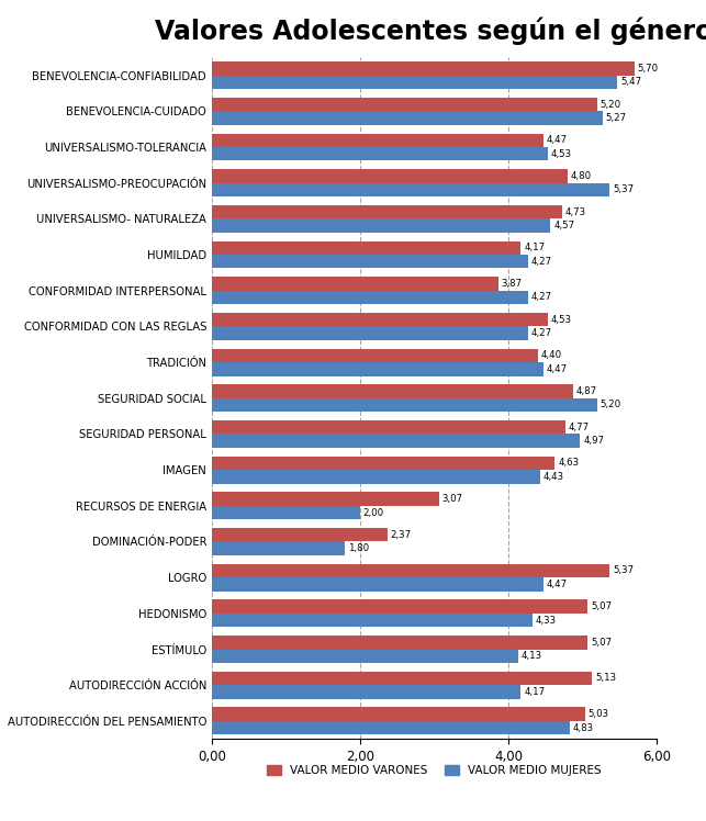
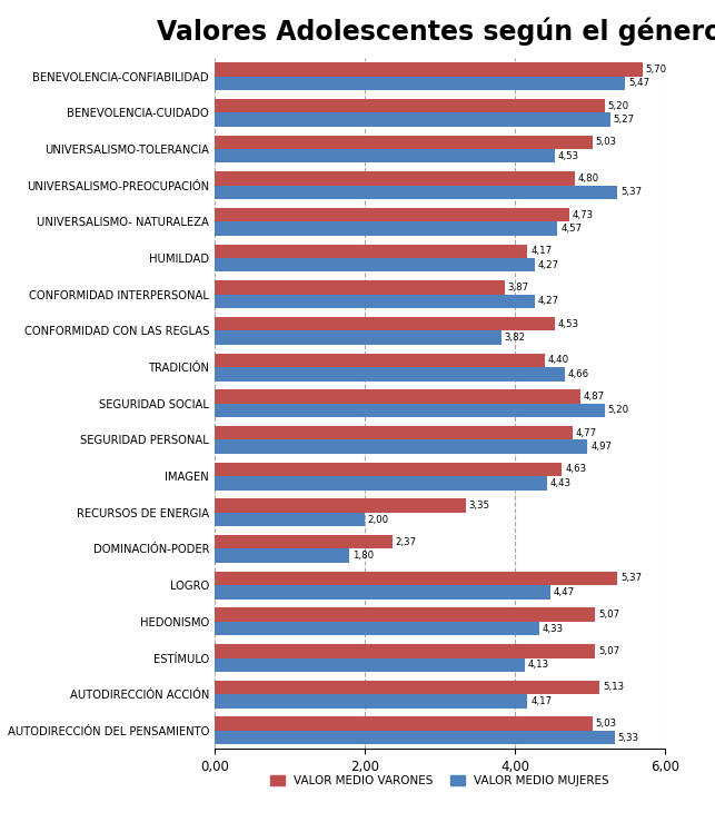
VALOR MEDIO VARONES/UNIVERSALISMO-TOLERANCIA: 4,47 -> 5,03
VALOR MEDIO MUJERES/CONFORMIDAD CON LAS REGLAS: 4,27 -> 3,82
VALOR MEDIO MUJERES/TRADICIÓN: 4,47 -> 4,66
VALOR MEDIO VARONES/RECURSOS DE ENERGIA: 3,07 -> 3,35
VALOR MEDIO MUJERES/AUTODIRECCIÓN DEL PENSAMIENTO: 4,83 -> 5,33
